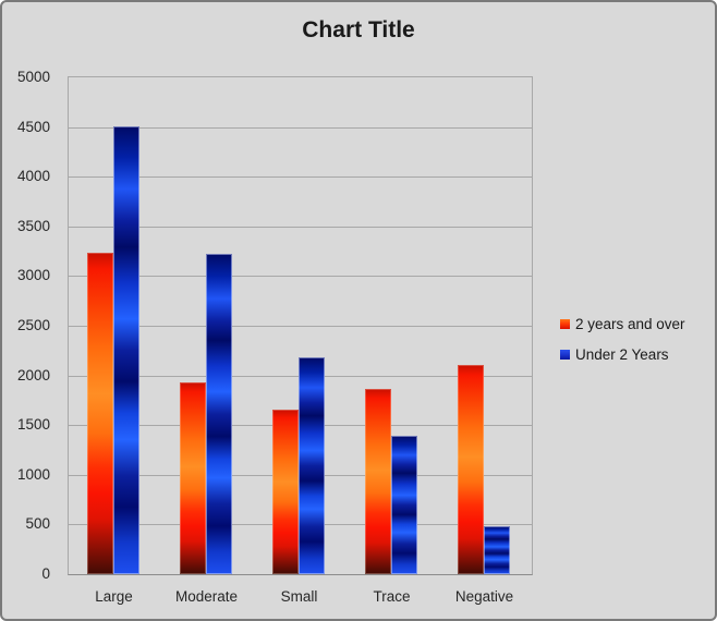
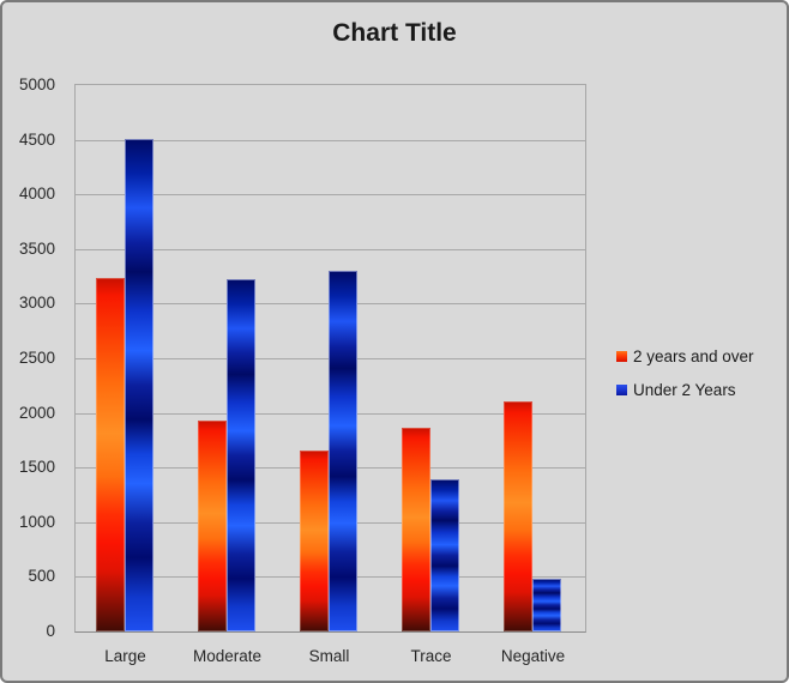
Under 2 Years/Small: 2200 -> 3300
